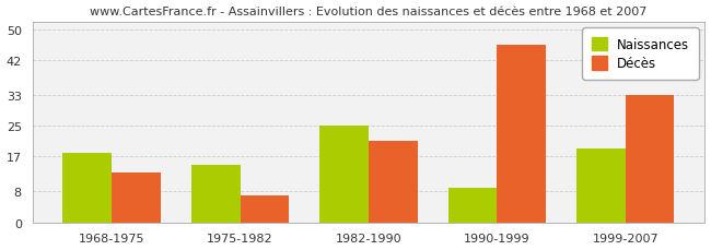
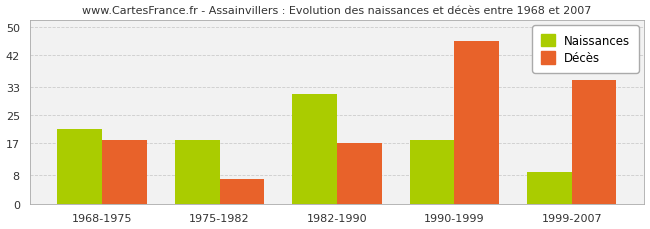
Naissances/1968-1975: 18 -> 21
Décès/1968-1975: 13 -> 18
Naissances/1975-1982: 15 -> 18
Naissances/1982-1990: 25 -> 31
Décès/1982-1990: 21 -> 17
Naissances/1990-1999: 9 -> 18
Naissances/1999-2007: 19 -> 9
Décès/1999-2007: 33 -> 35
